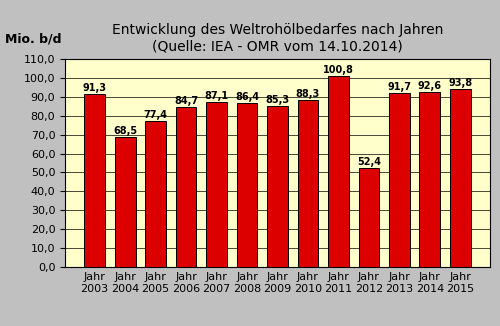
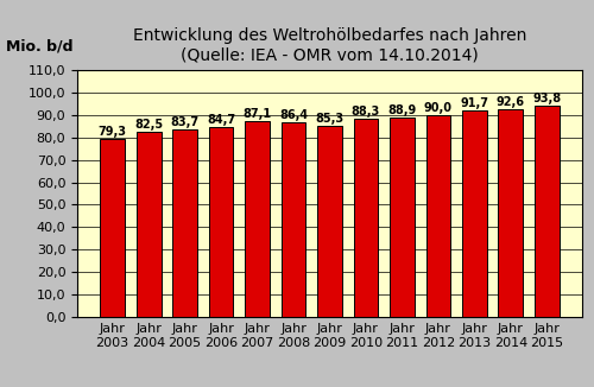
Jahr 2003: 91,3 -> 79,3
Jahr 2004: 68,5 -> 82,5
Jahr 2005: 77,4 -> 83,7
Jahr 2011: 100,8 -> 88,9
Jahr 2012: 52,4 -> 90,0
